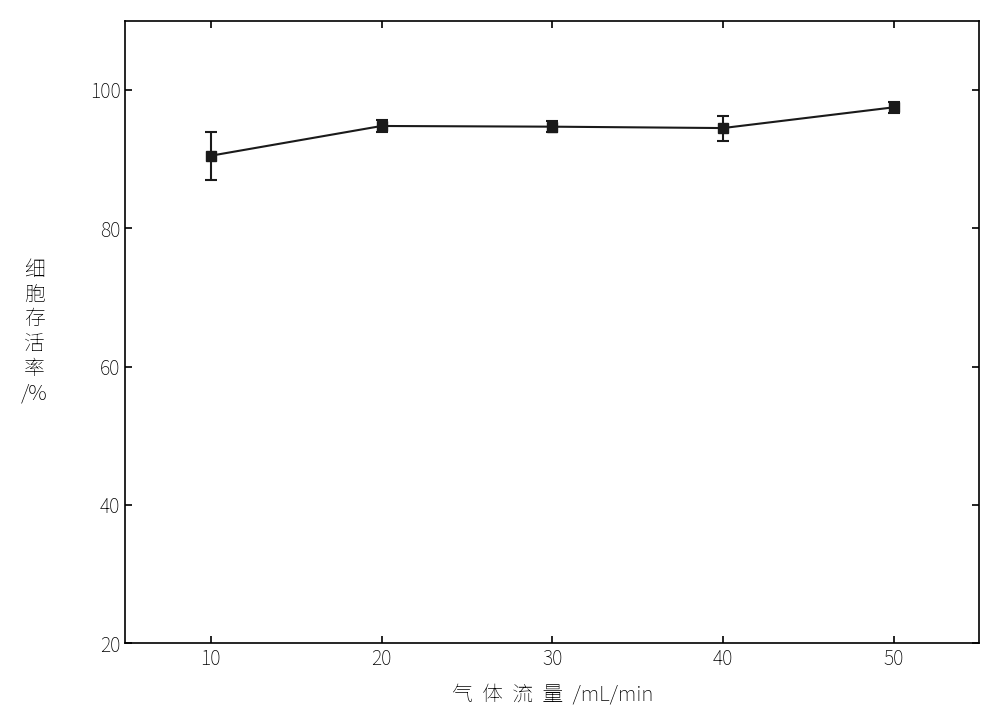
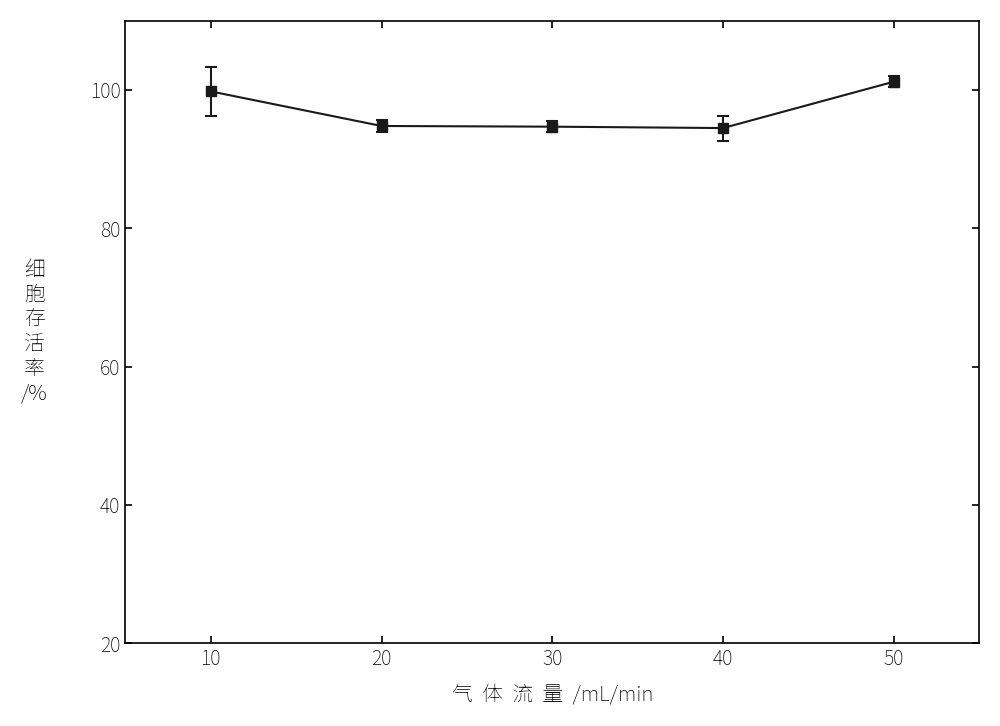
10: 90.5 -> 99.8
50: 97.5 -> 101.2
